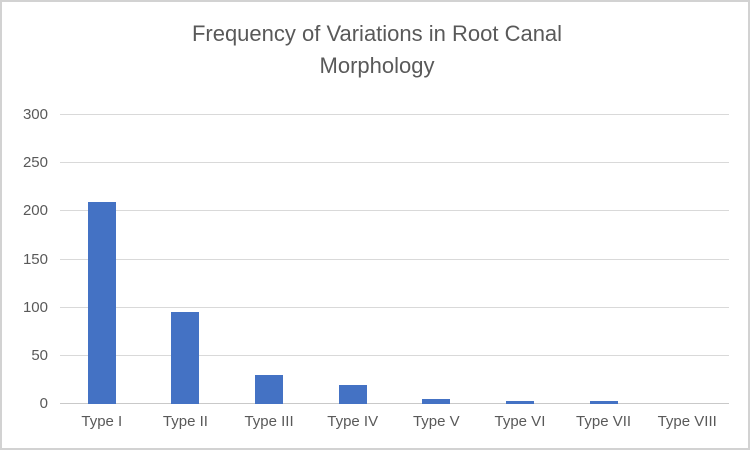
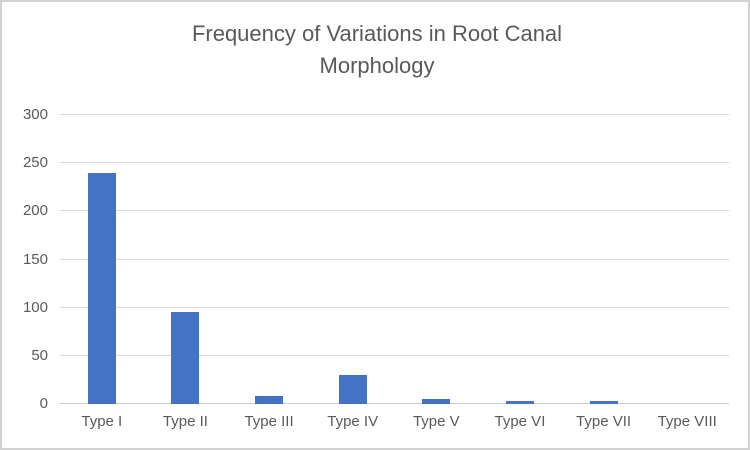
Type I: 210 -> 240
Type III: 30 -> 10
Type IV: 20 -> 30
